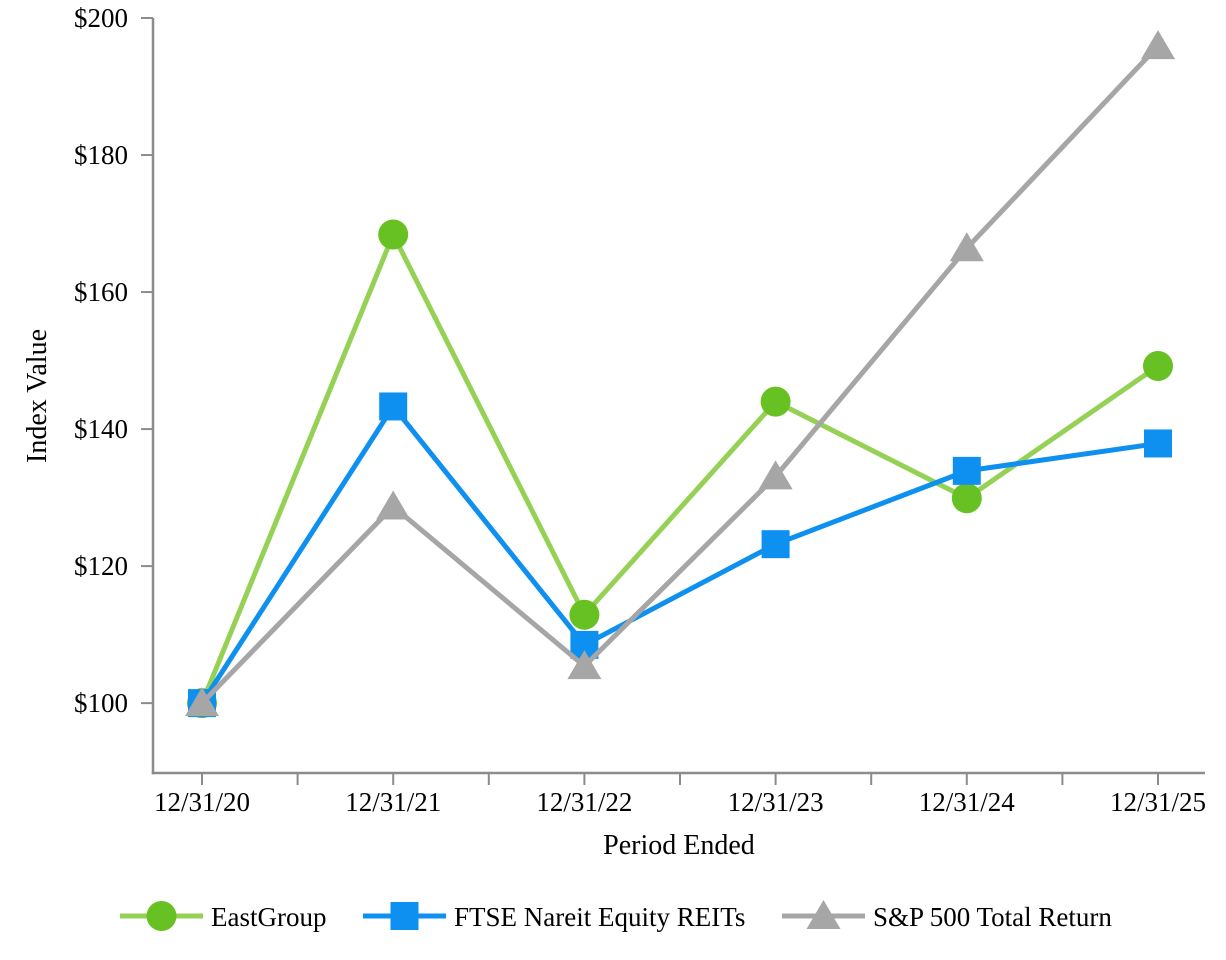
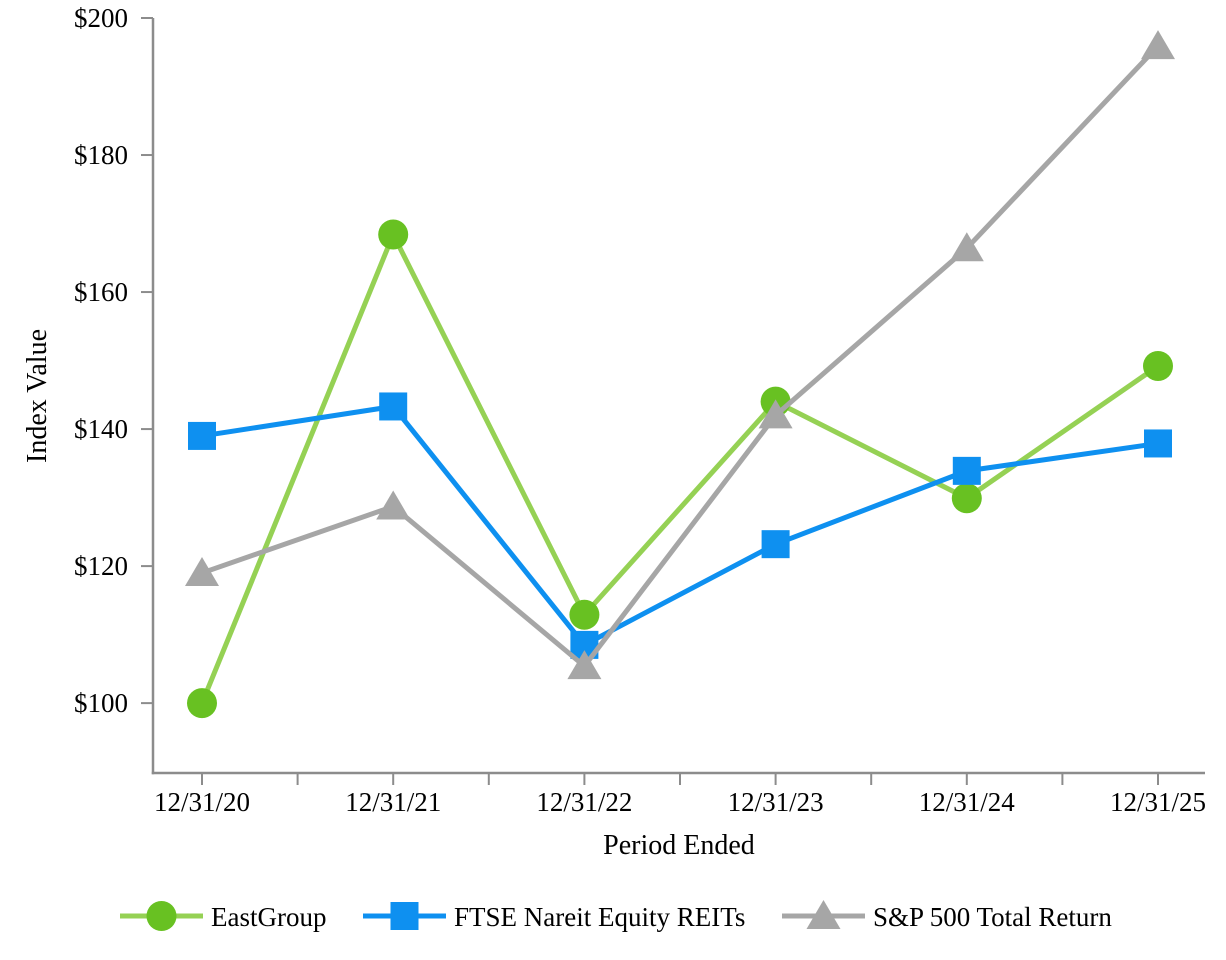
FTSE Nareit Equity REITs/12/31/20: $100 -> $139
S&P 500 Total Return/12/31/20: $100 -> $119
S&P 500 Total Return/12/31/23: $133 -> $142
